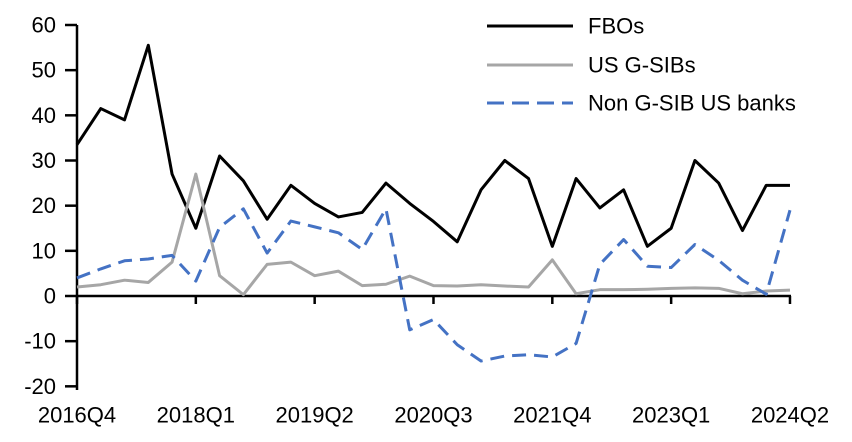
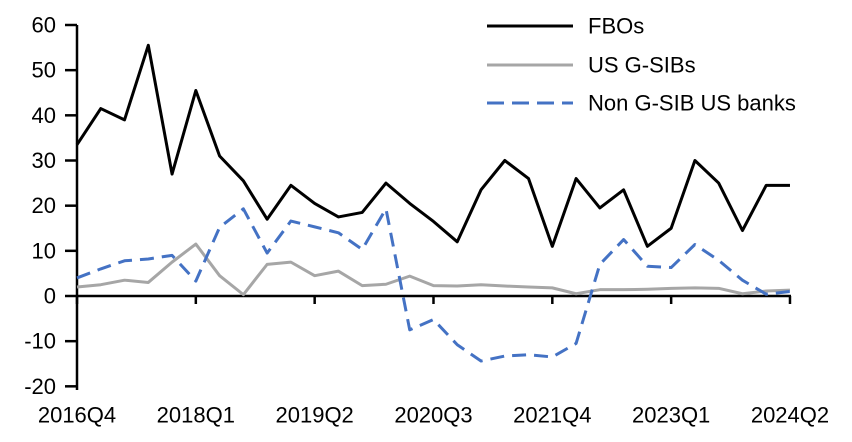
FBOs/2018Q1: 15 -> 46
US G-SIBs/2018Q1: 27 -> 12
US G-SIBs/2021Q4: 8 -> 2
Non G-SIB US banks/2024Q2: 19 -> 1
